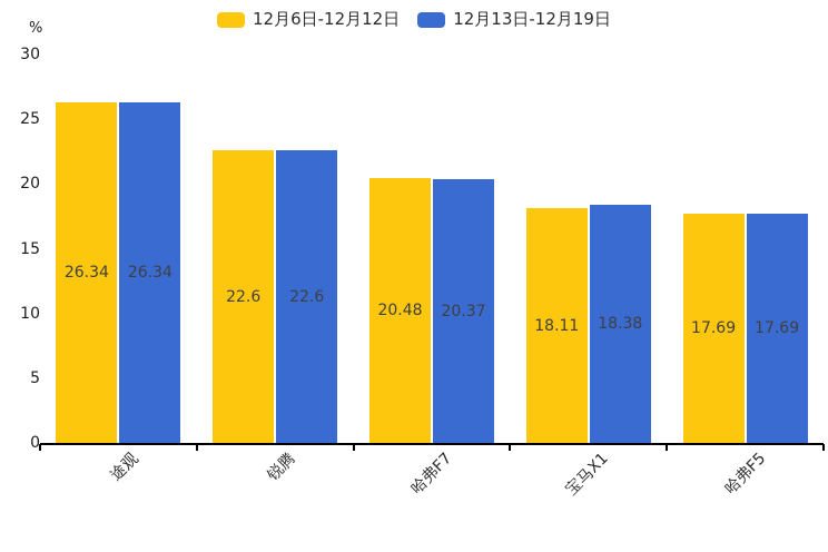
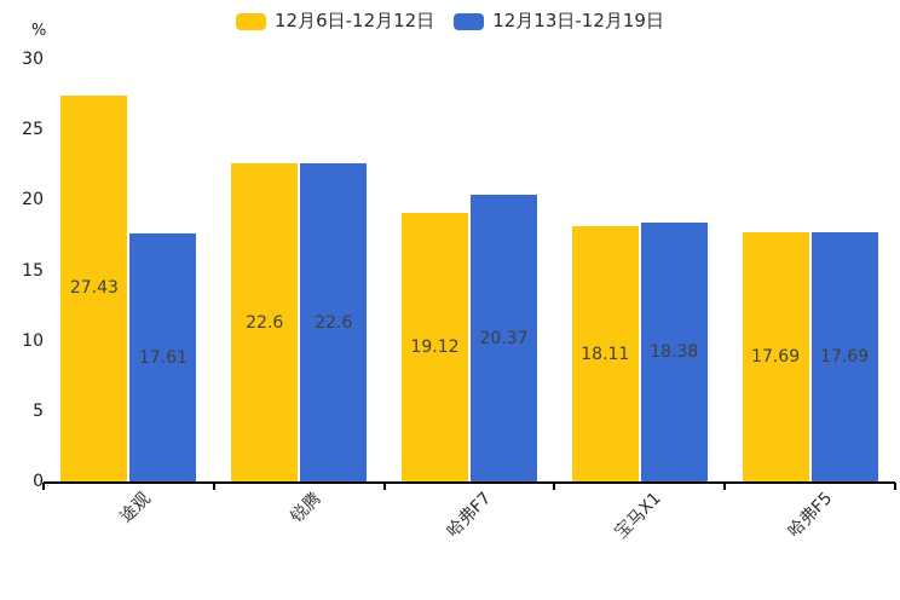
12月6日-12月12日/途观: 26.34 -> 27.43
12月13日-12月19日/途观: 26.34 -> 17.61
12月6日-12月12日/哈弗F7: 20.48 -> 19.12
